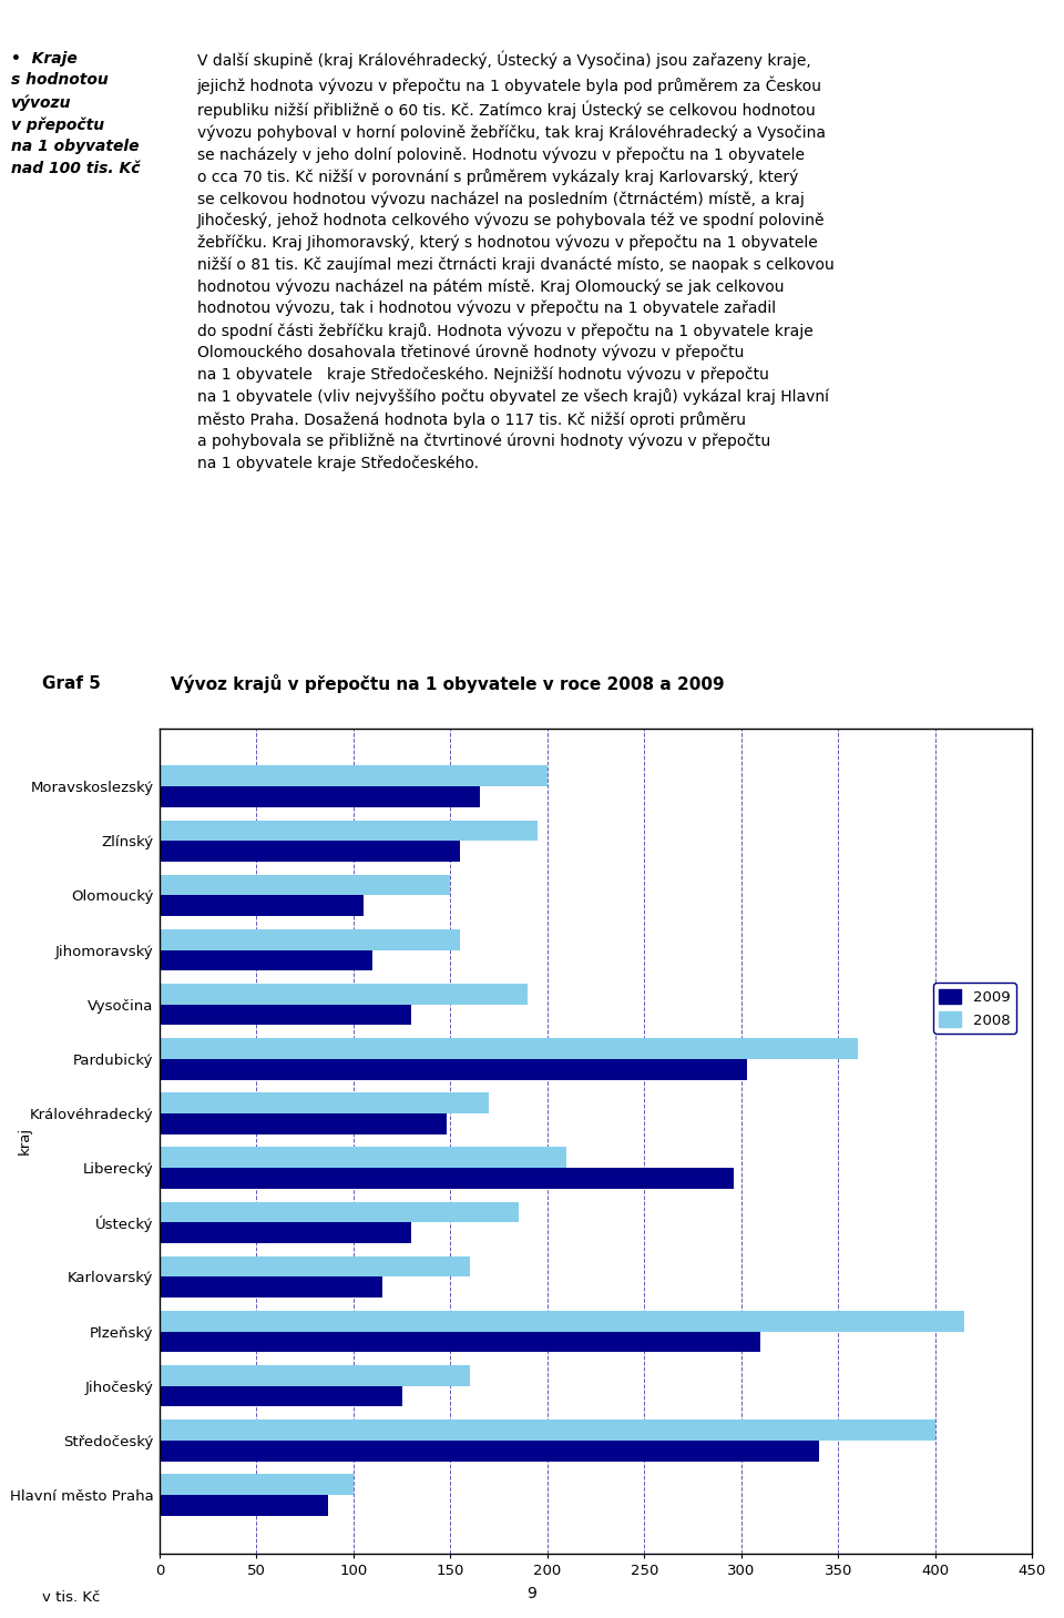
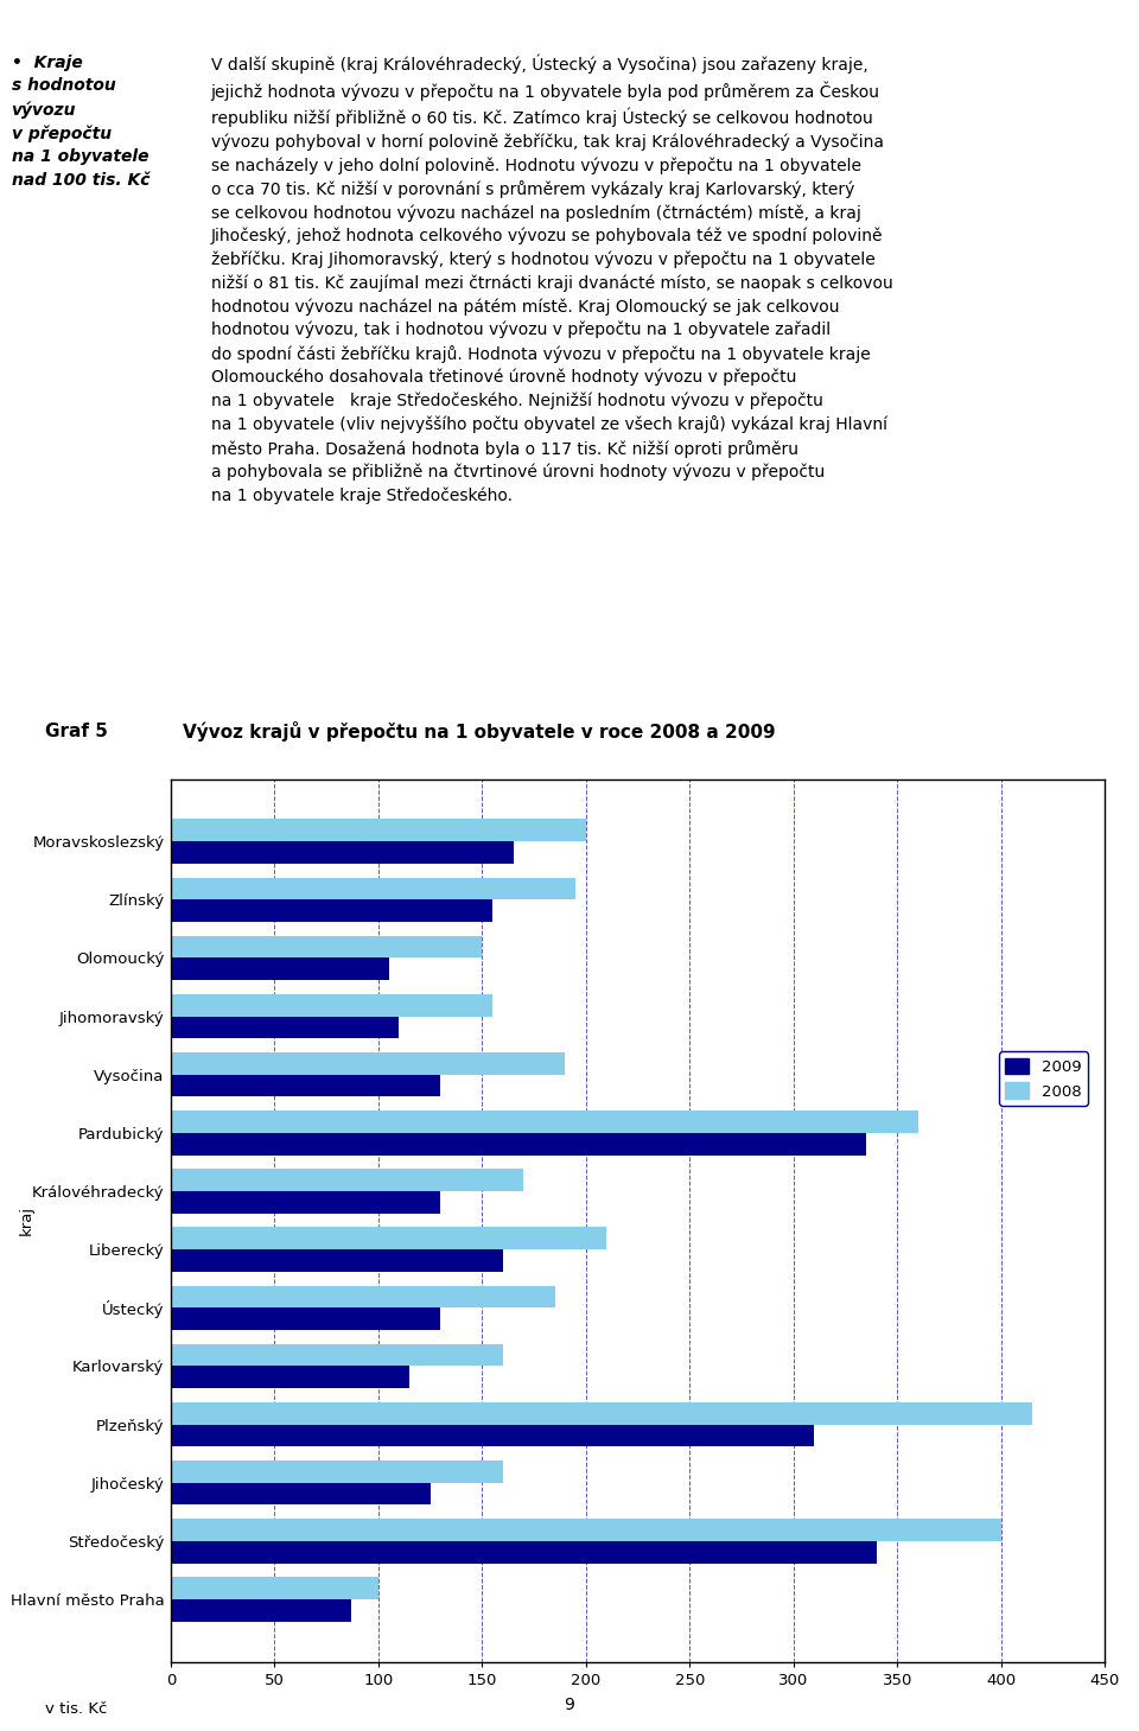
2009/Pardubický: 303 -> 335
2009/Královéhradecký: 148 -> 130
2009/Liberecký: 296 -> 160
